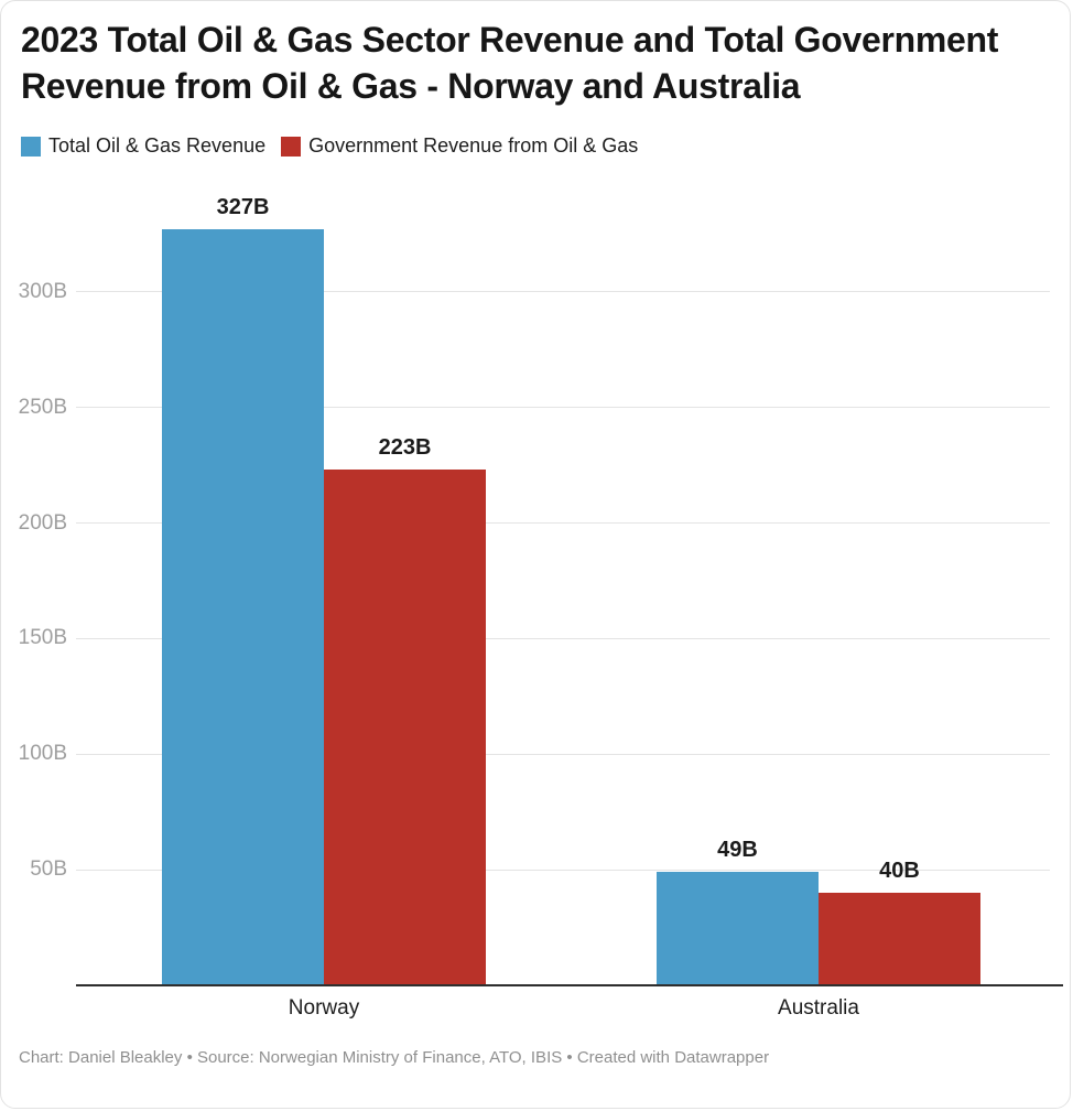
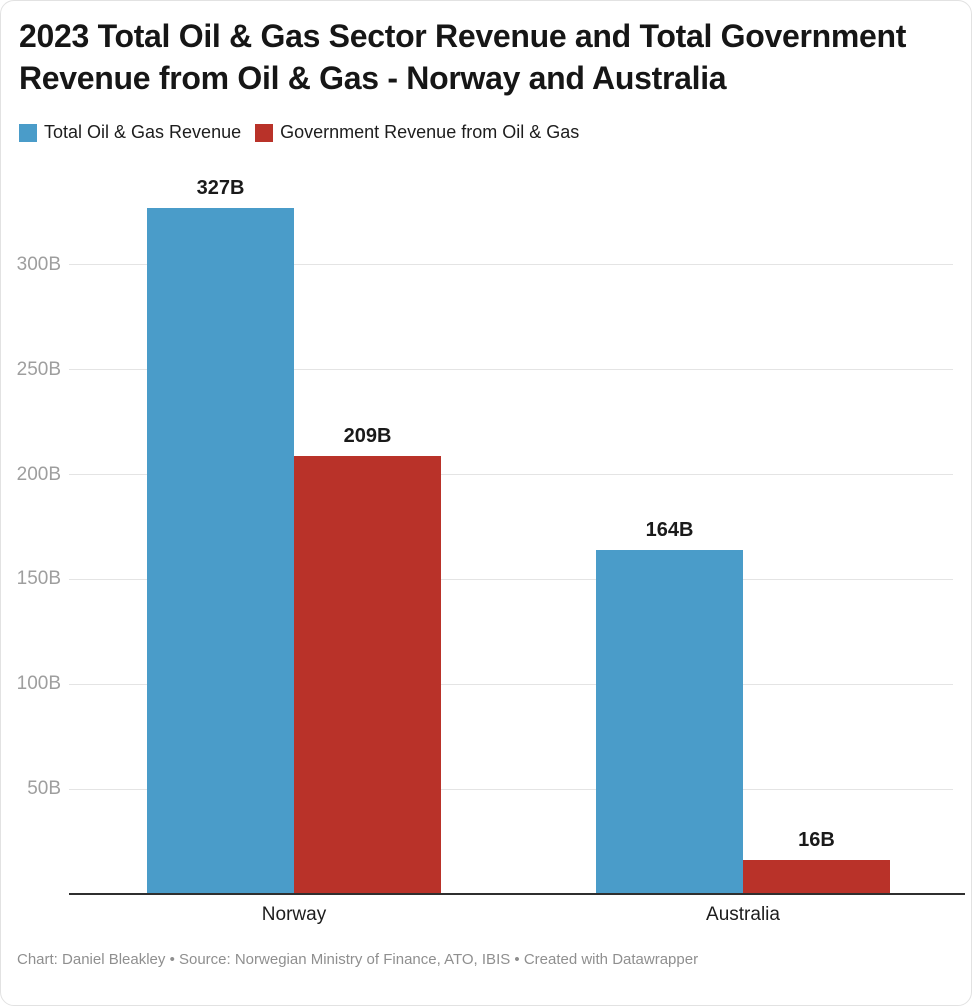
Government Revenue from Oil & Gas/Norway: 223B -> 209B
Total Oil & Gas Revenue/Australia: 49B -> 164B
Government Revenue from Oil & Gas/Australia: 40B -> 16B
